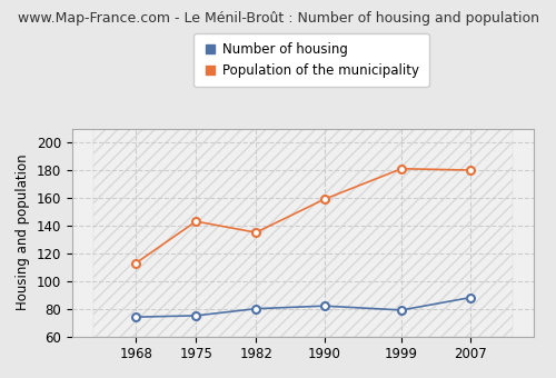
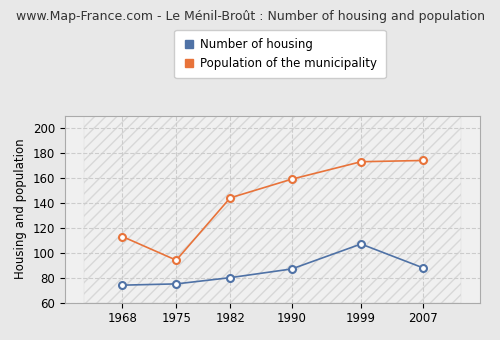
Population of the municipality/1975: 143 -> 94
Population of the municipality/1982: 135 -> 144
Number of housing/1990: 82 -> 87
Number of housing/1999: 79 -> 107
Population of the municipality/1999: 181 -> 173
Population of the municipality/2007: 180 -> 174
